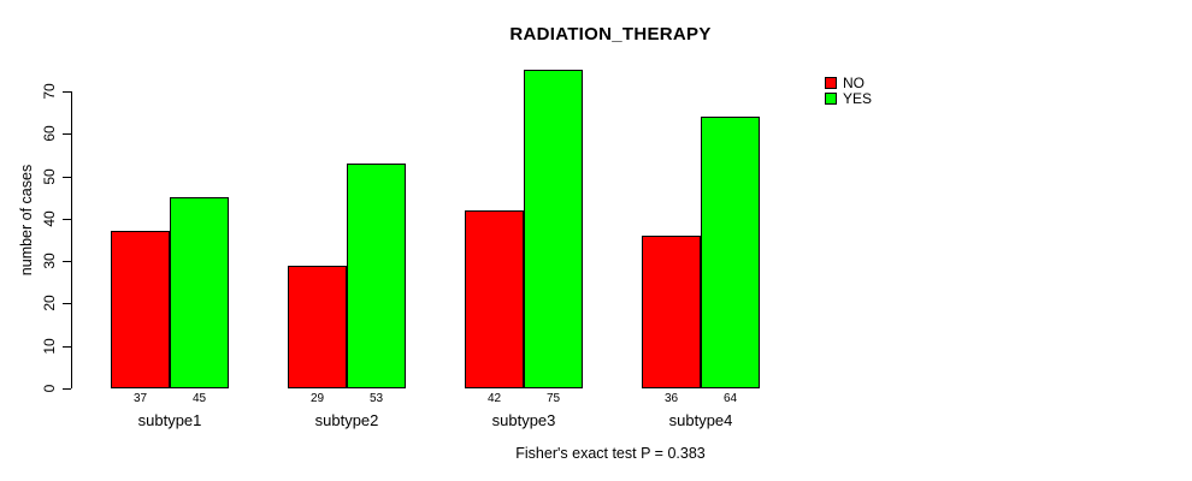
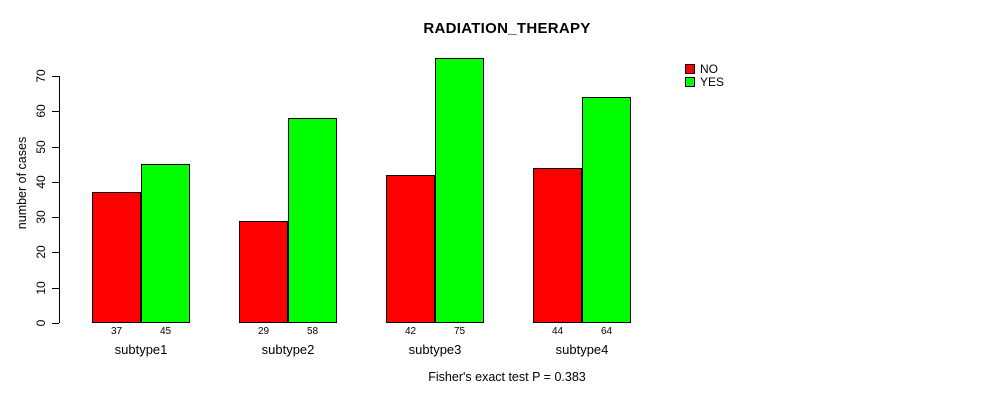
YES/subtype2: 53 -> 58
NO/subtype4: 36 -> 44
